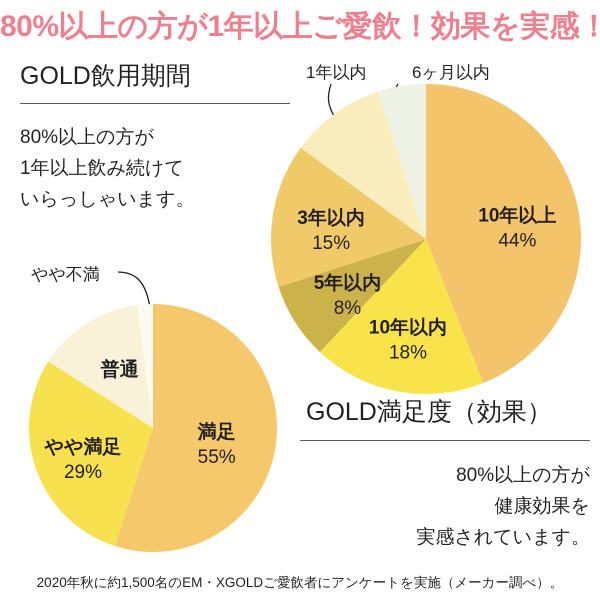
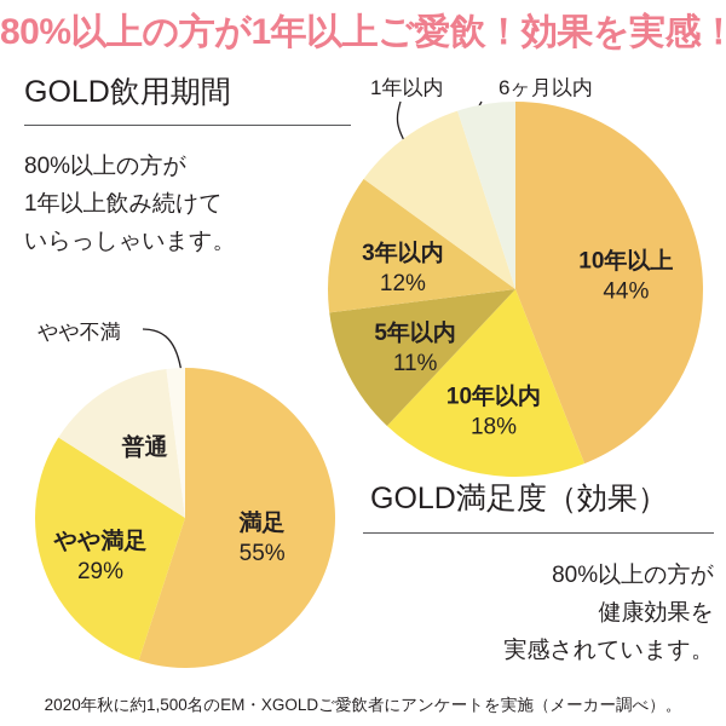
GOLD飲用期間/5年以内: 8% -> 11%
GOLD飲用期間/3年以内: 15% -> 12%
